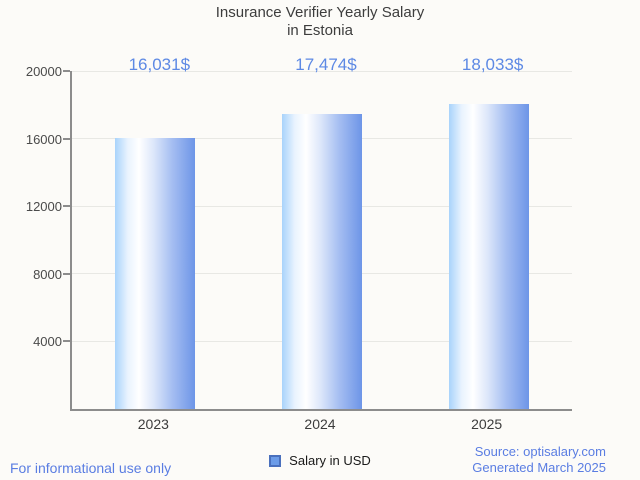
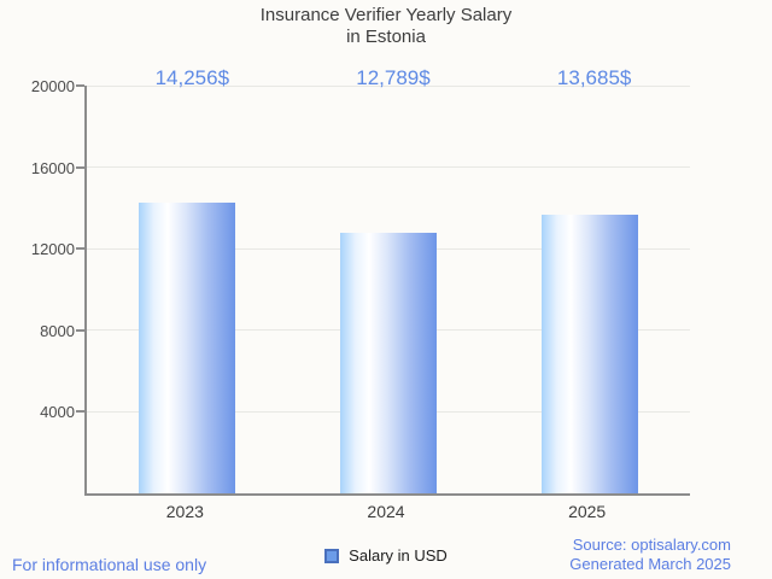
2023: 16,031 -> 14,256
2024: 17,474 -> 12,789
2025: 18,033 -> 13,685
